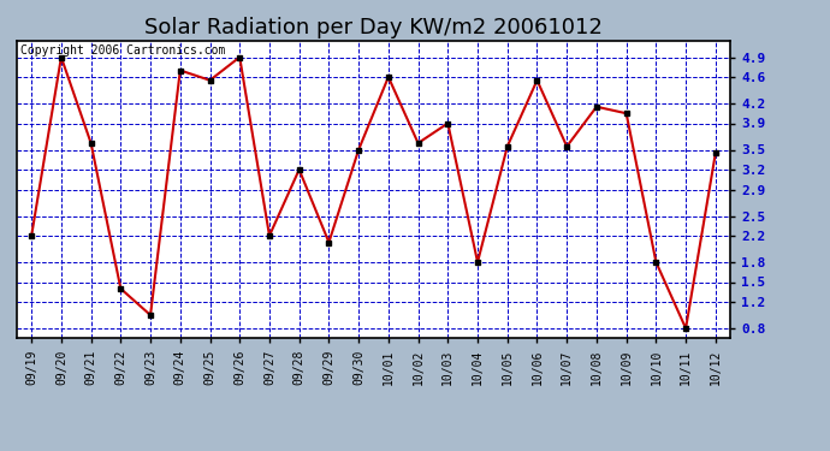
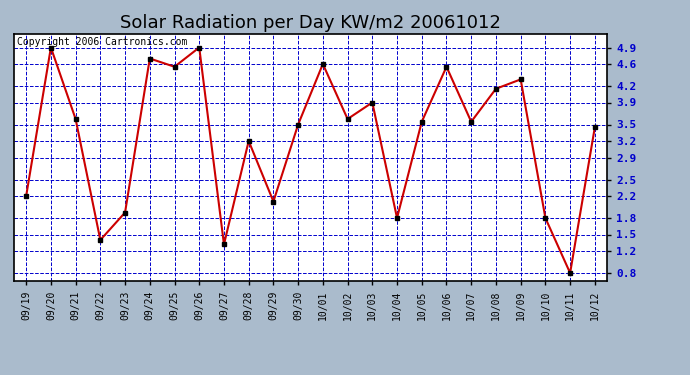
09/23: 1.00 -> 1.90
09/27: 2.20 -> 1.32
10/09: 4.05 -> 4.32
